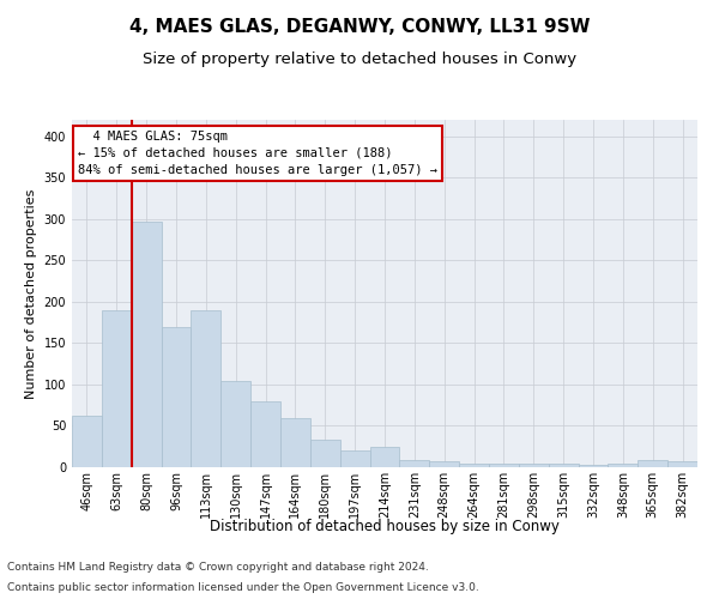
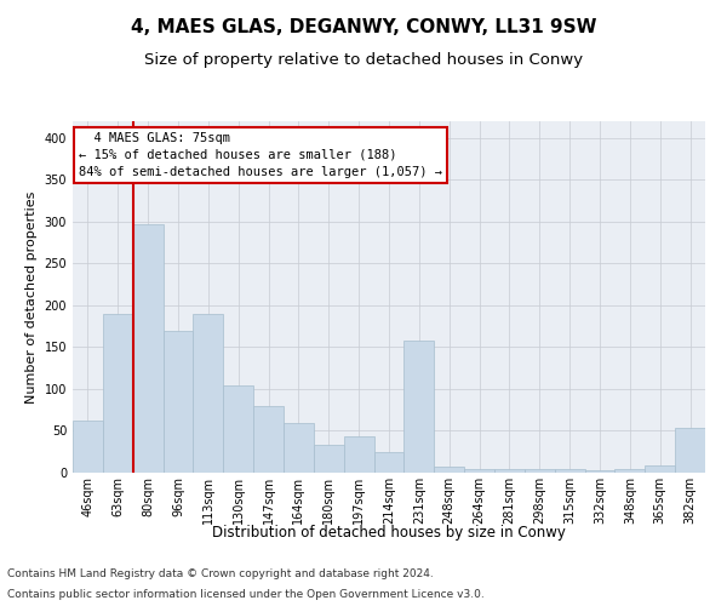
197sqm: 20 -> 44
231sqm: 9 -> 158
382sqm: 7 -> 54
